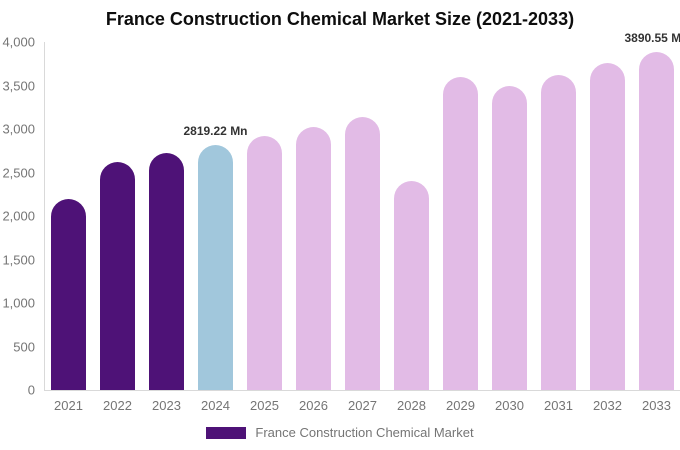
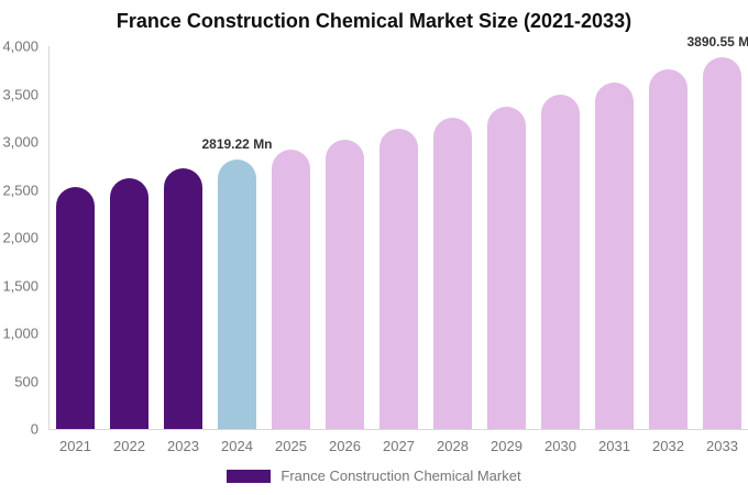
2021: 2200 -> 2500
2028: 2400 -> 3300
2029: 3600 -> 3400
